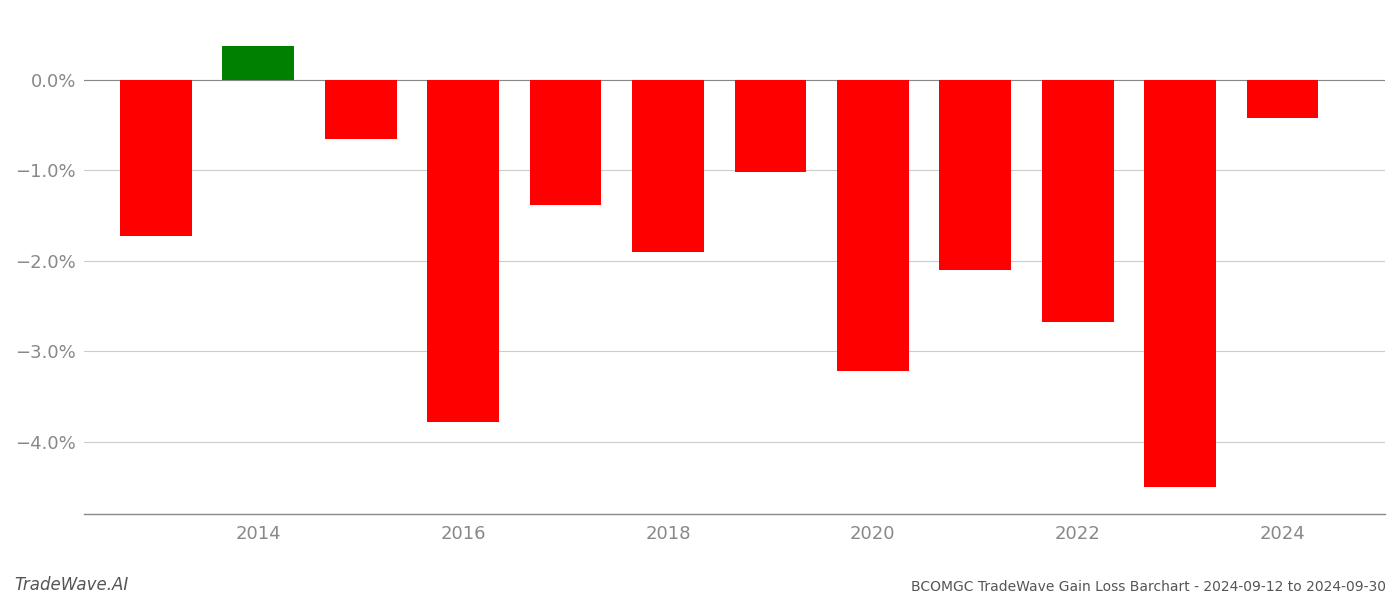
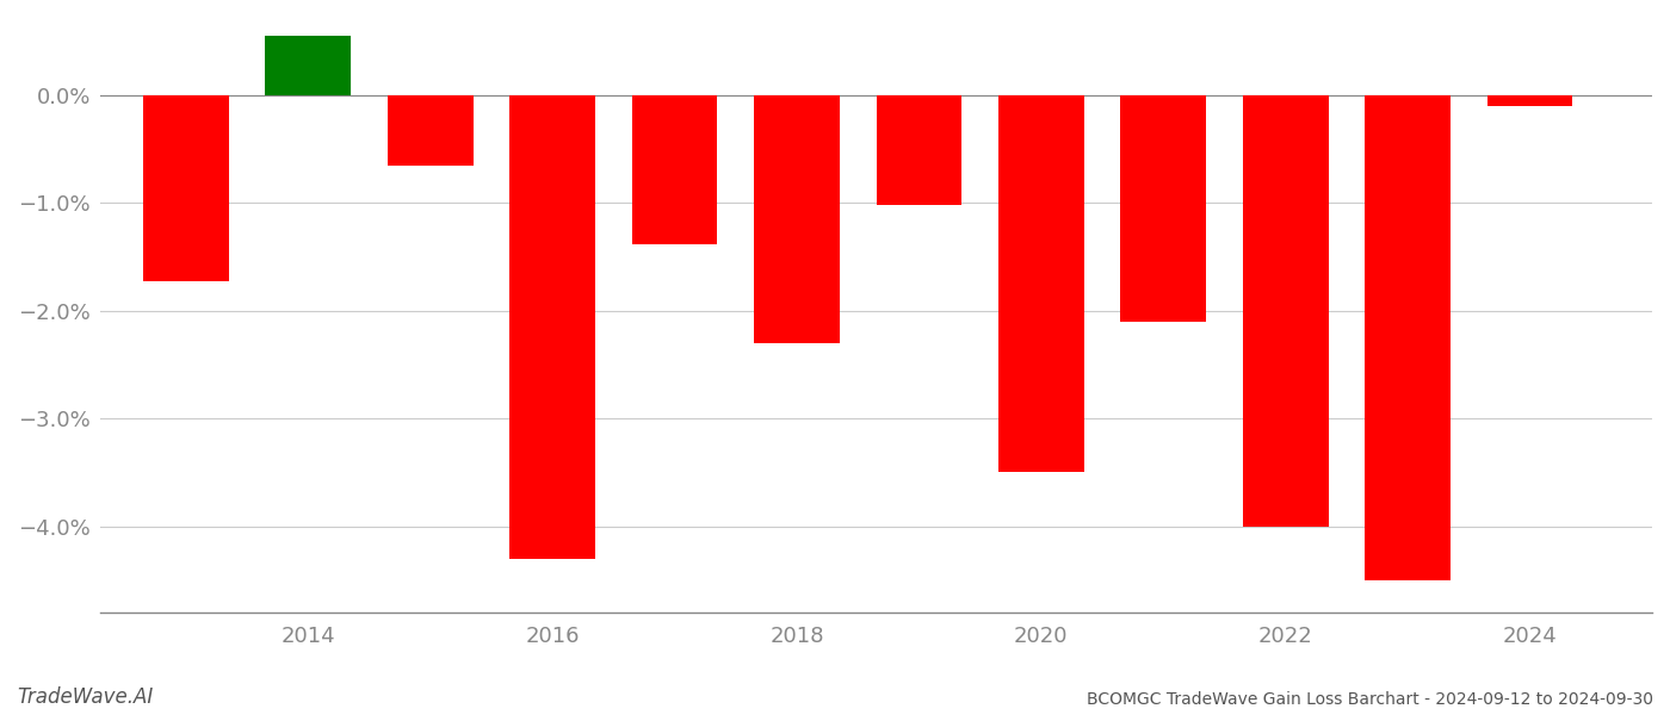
2014: 0.38% -> 0.55%
2016: -3.78% -> -4.30%
2018: -1.90% -> -2.30%
2020: -3.22% -> -3.50%
2022: -2.68% -> -4.00%
2024: -0.42% -> -0.10%
